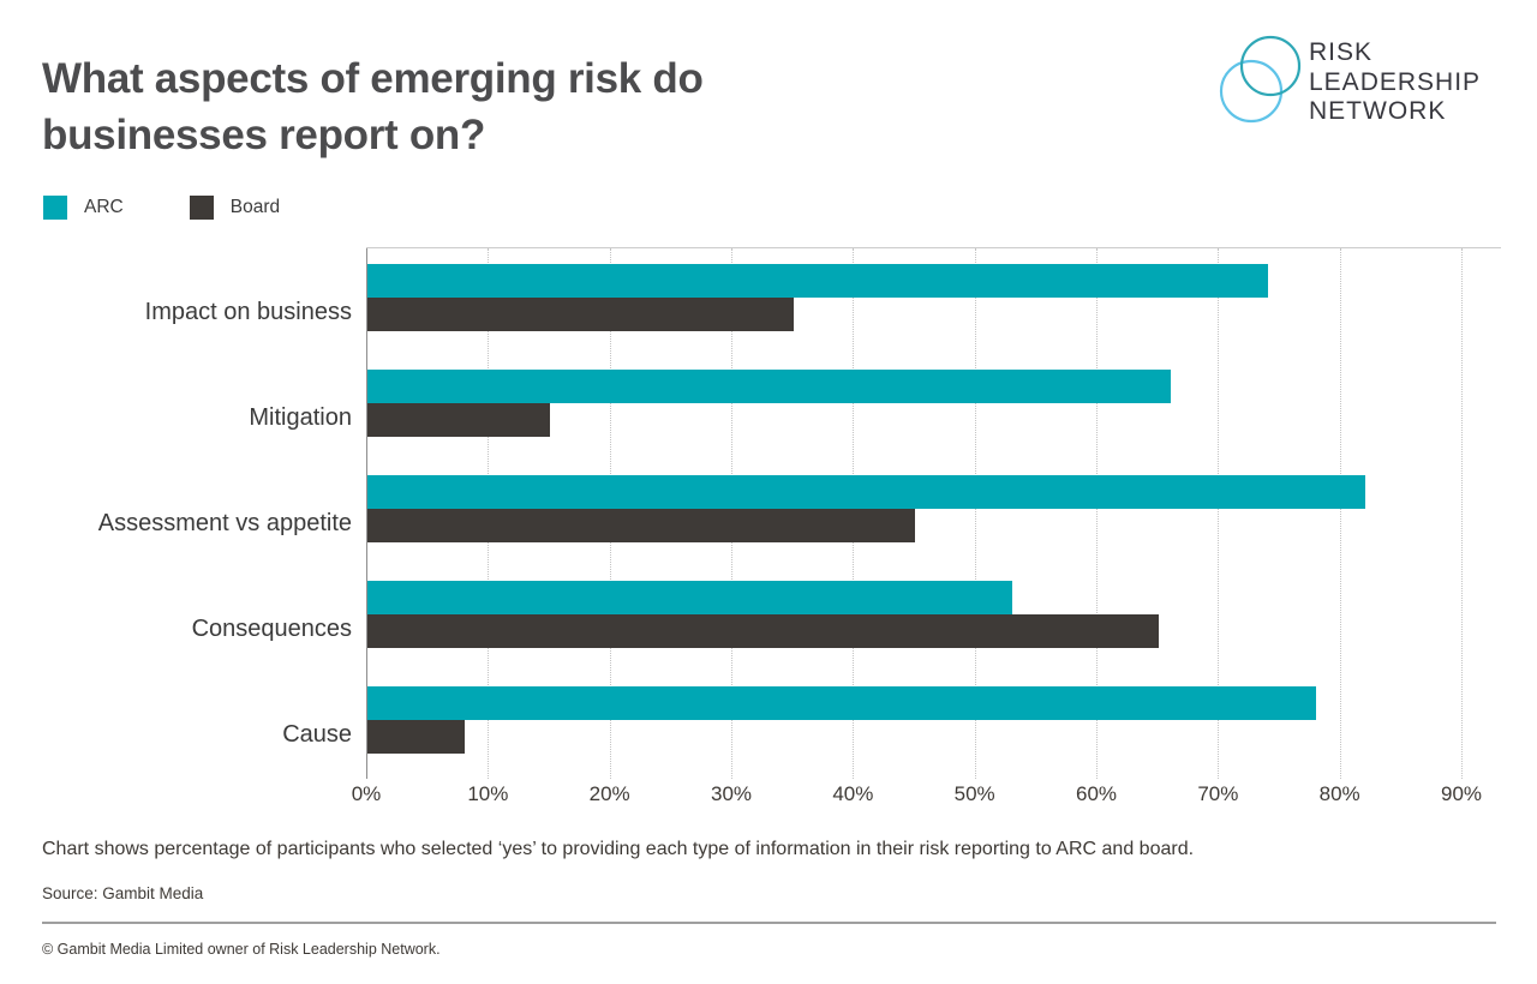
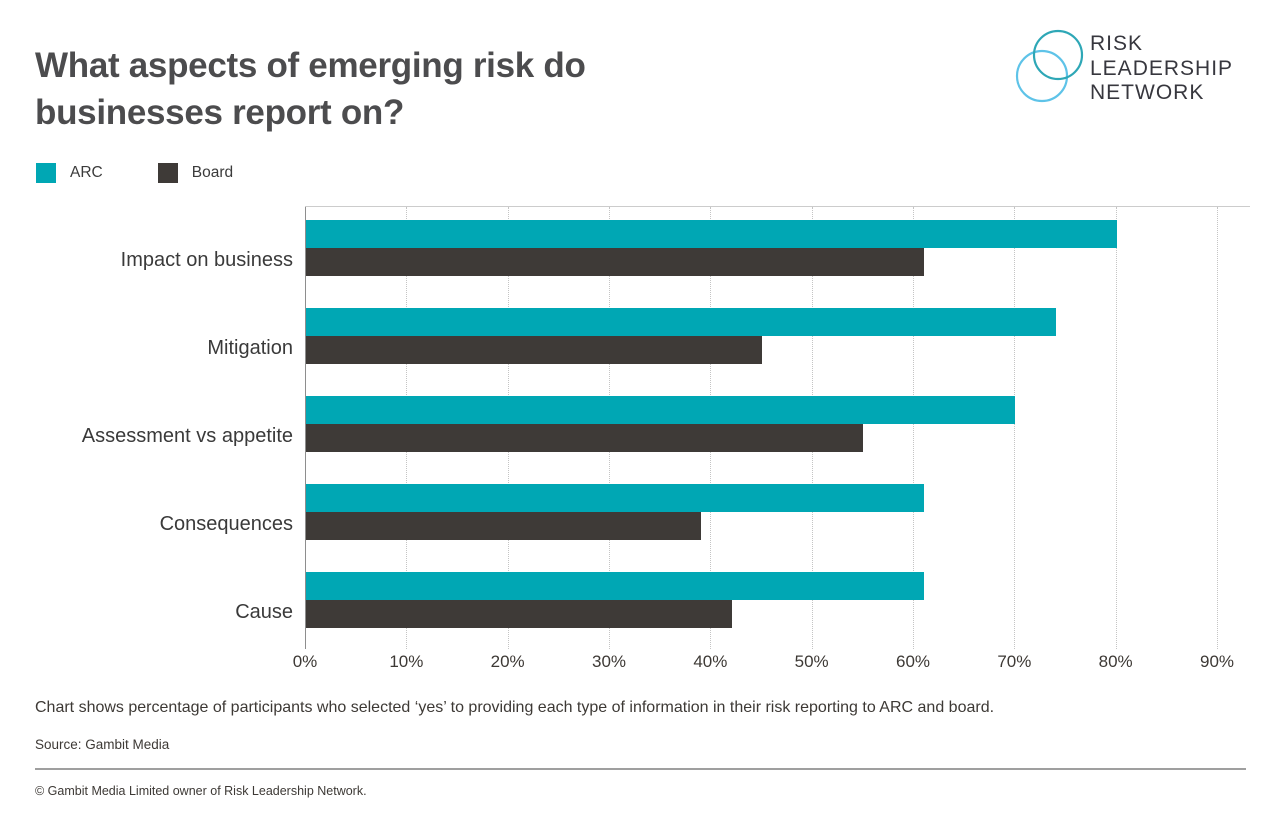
ARC/Impact on business: 74% -> 80%
Board/Impact on business: 35% -> 61%
ARC/Mitigation: 66% -> 74%
Board/Mitigation: 15% -> 45%
ARC/Assessment vs appetite: 82% -> 70%
Board/Assessment vs appetite: 45% -> 55%
ARC/Consequences: 53% -> 61%
Board/Consequences: 65% -> 39%
ARC/Cause: 78% -> 61%
Board/Cause: 8% -> 42%
